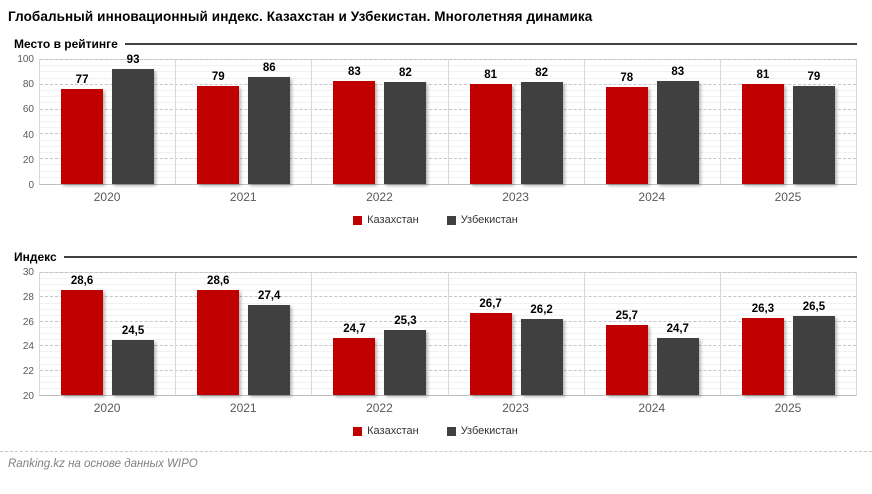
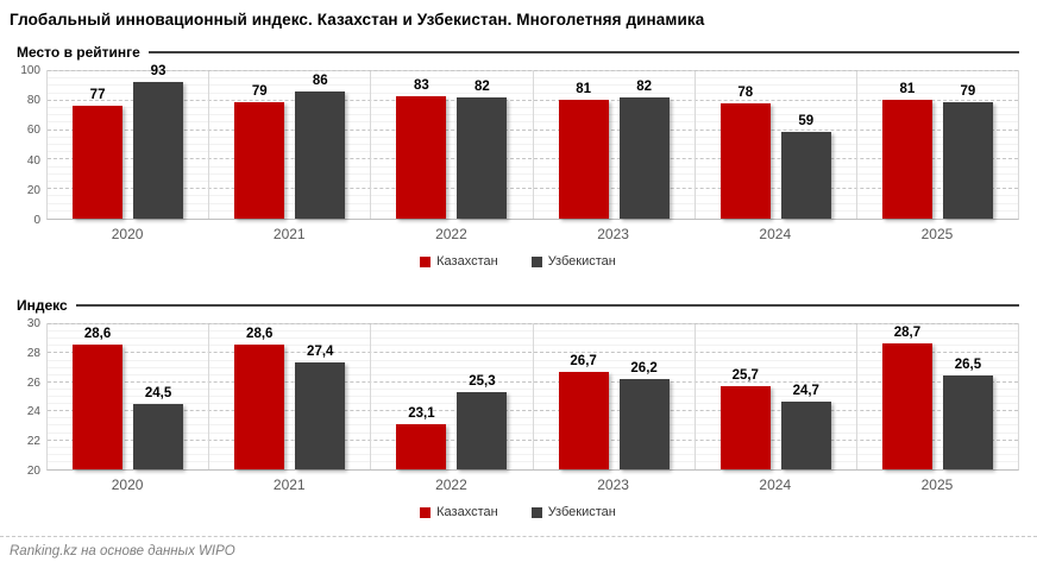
Место в рейтинге/Узбекистан/2024: 83 -> 59
Индекс/Казахстан/2022: 24,7 -> 23,1
Индекс/Казахстан/2025: 26,3 -> 28,7
